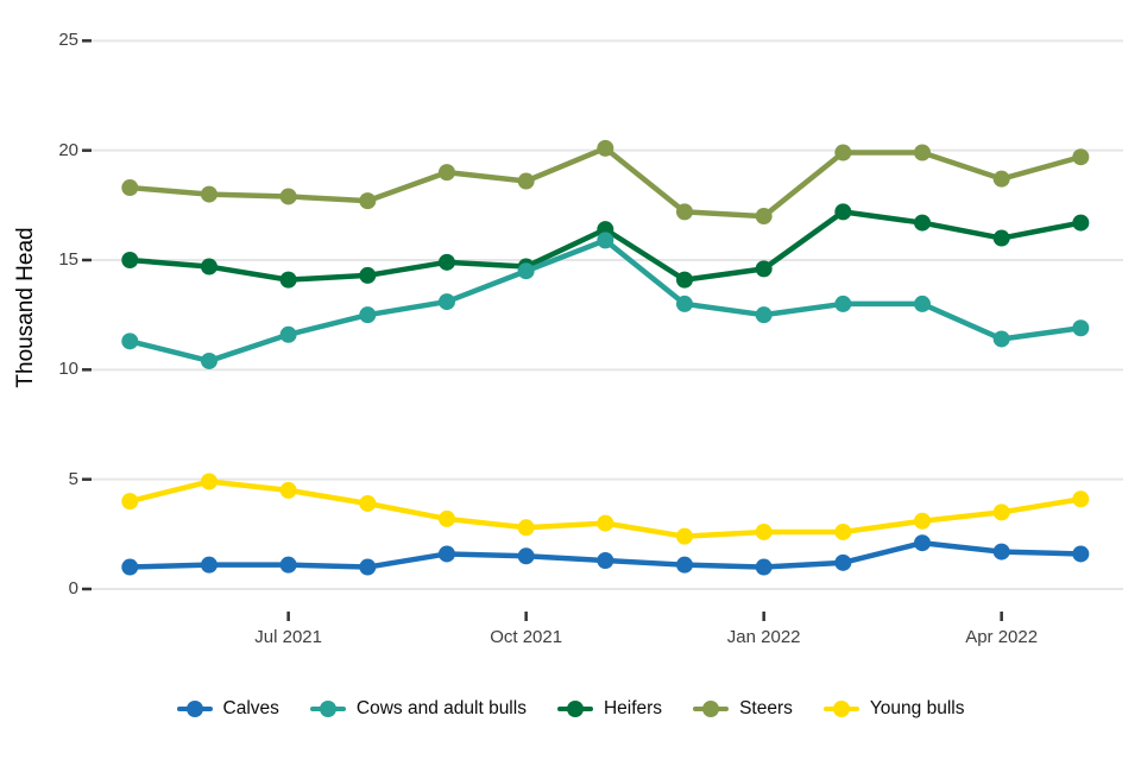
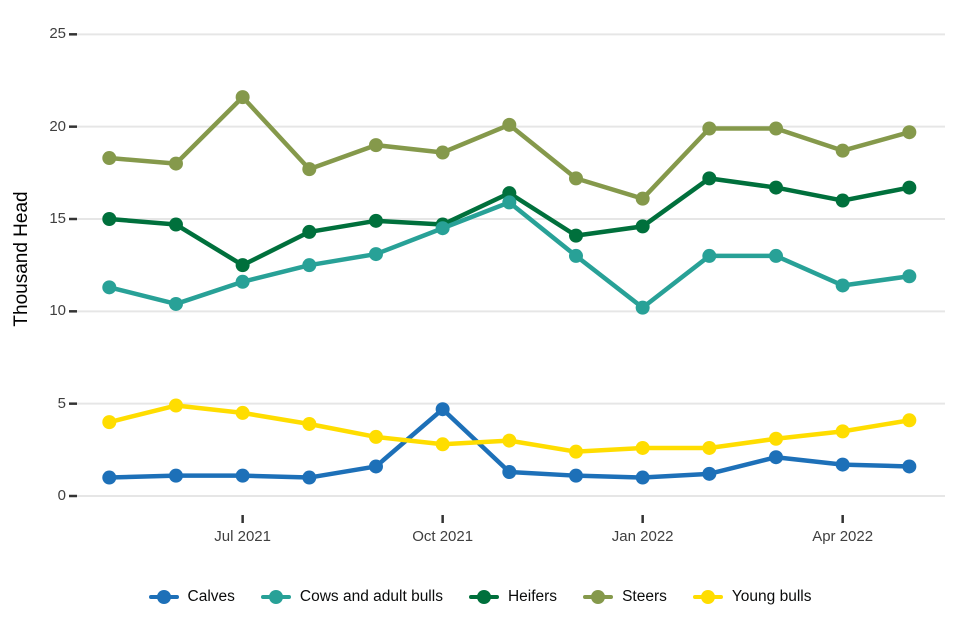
Heifers/Jul 2021: 14.1 -> 12.5
Steers/Jul 2021: 17.9 -> 21.6
Calves/Oct 2021: 1.5 -> 4.7
Cows and adult bulls/Jan 2022: 12.5 -> 10.2
Steers/Jan 2022: 17.0 -> 16.1
